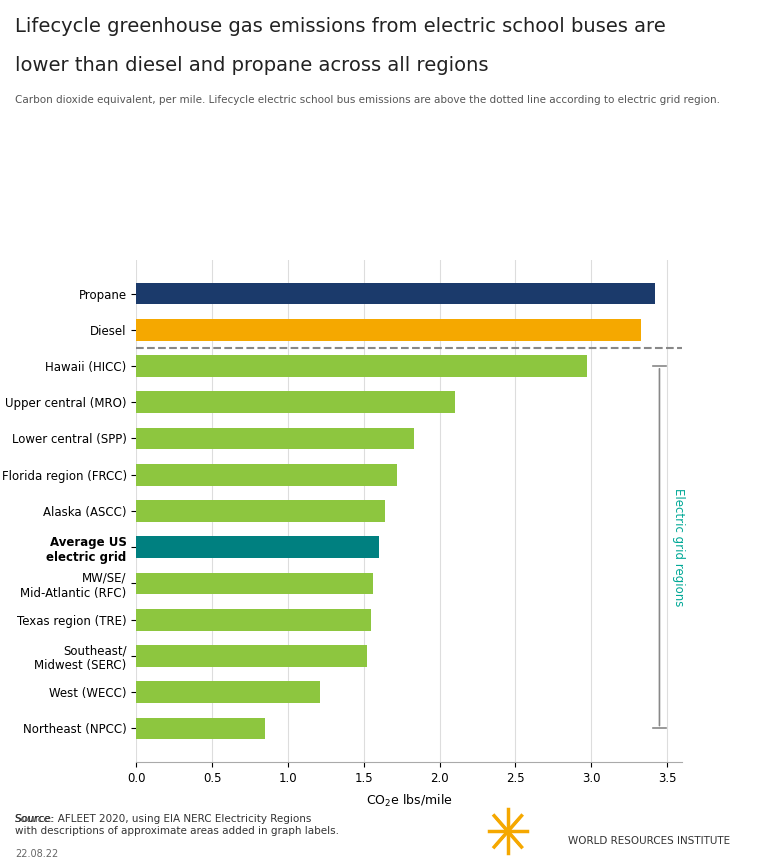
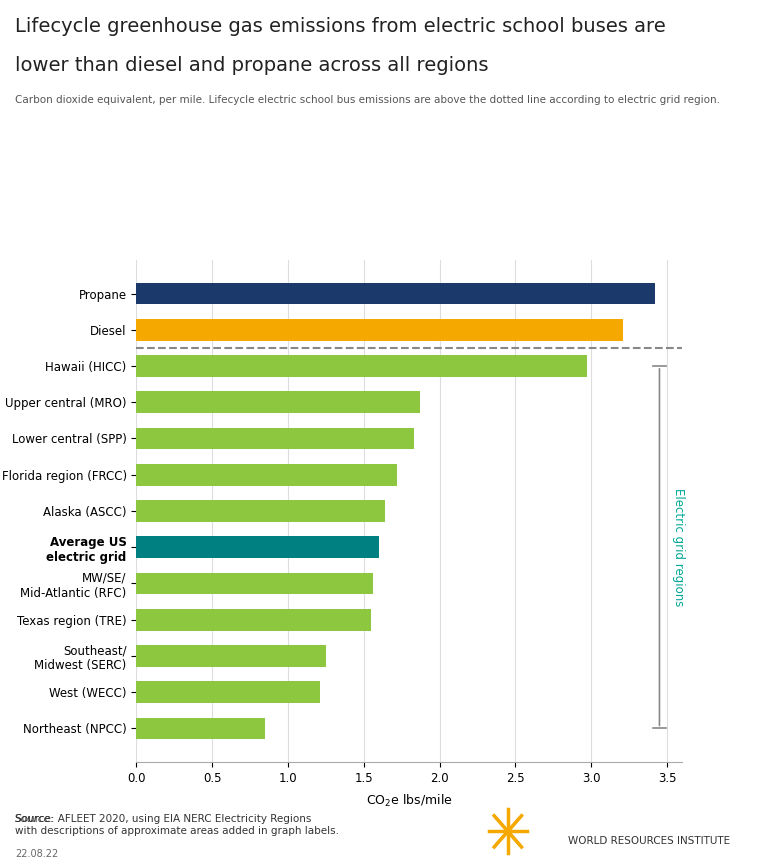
Diesel: 3.33 -> 3.21
Upper central (MRO): 2.10 -> 1.87
Southeast/ Midwest (SERC): 1.52 -> 1.25
